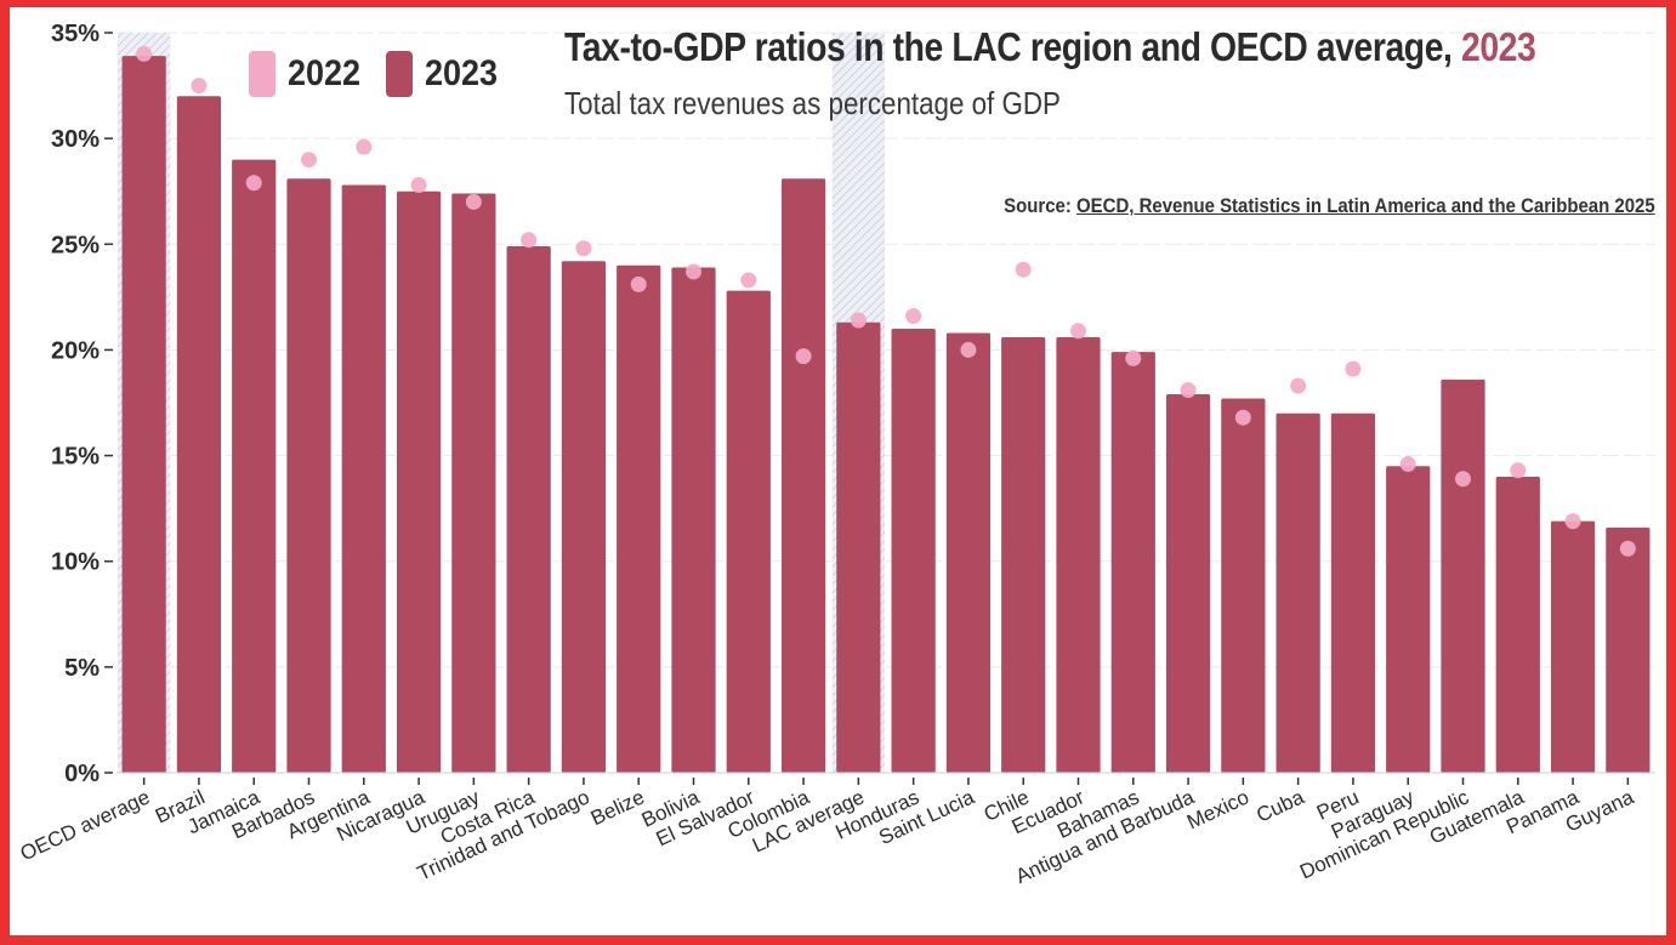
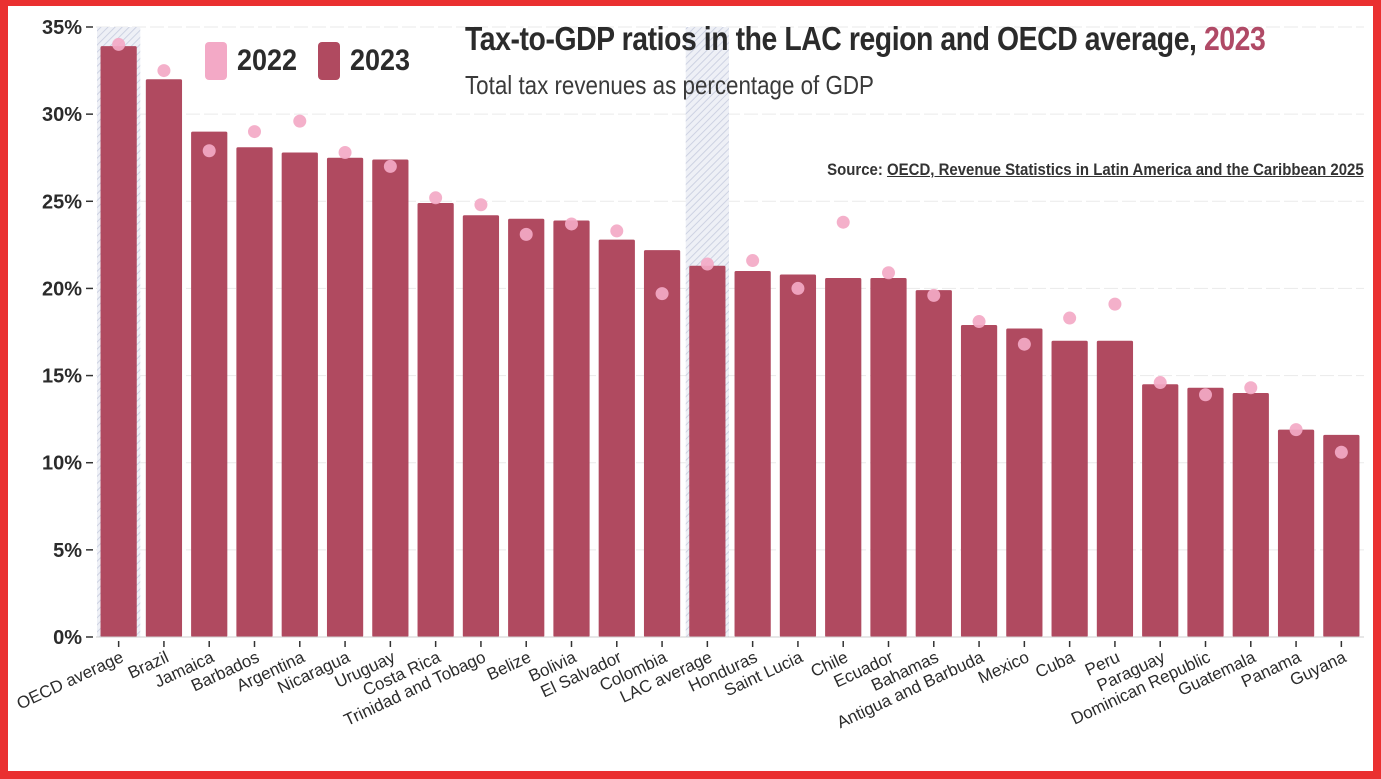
2023/Colombia: 28.1% -> 22.2%
2023/Dominican Republic: 18.6% -> 14.3%
